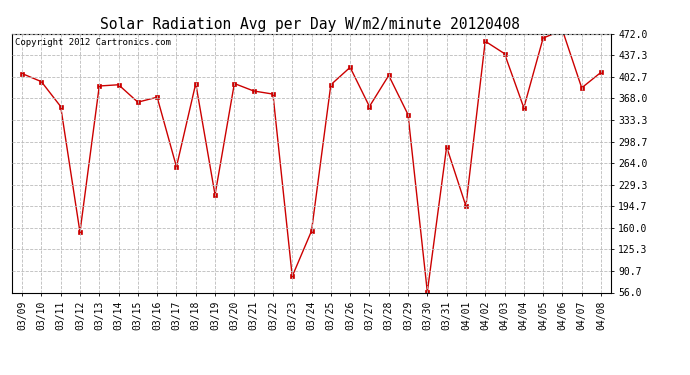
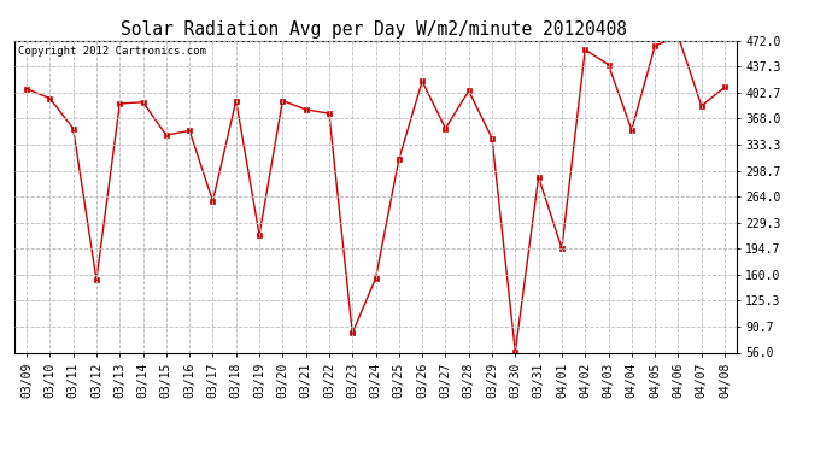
03/15: 362 -> 346
03/16: 370 -> 352
03/25: 390 -> 314
